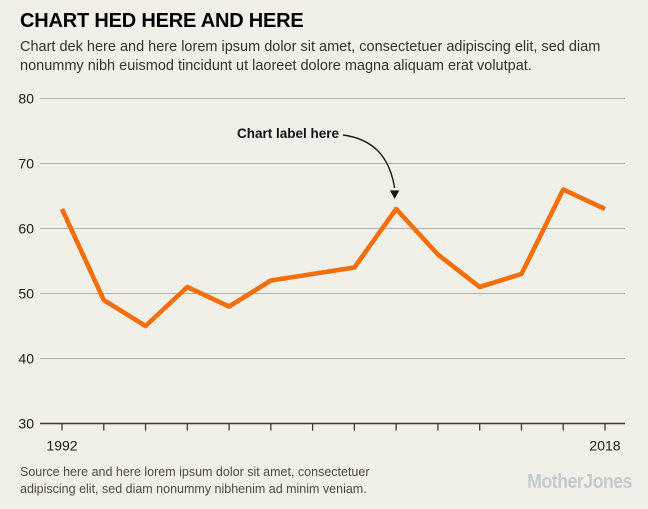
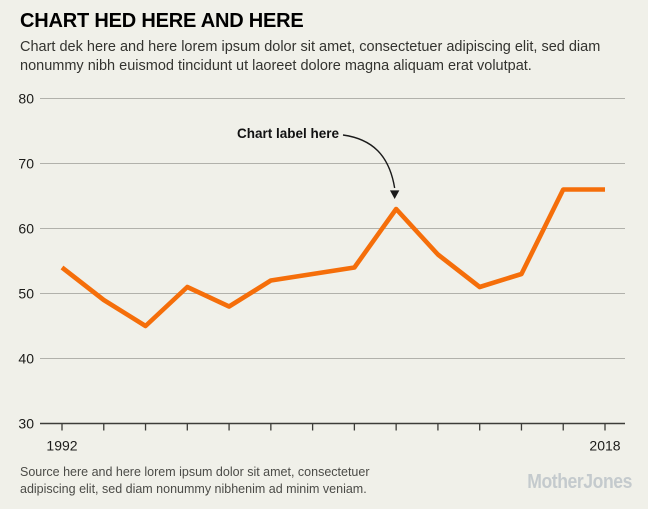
1992: 63 -> 54
2018: 63 -> 66
